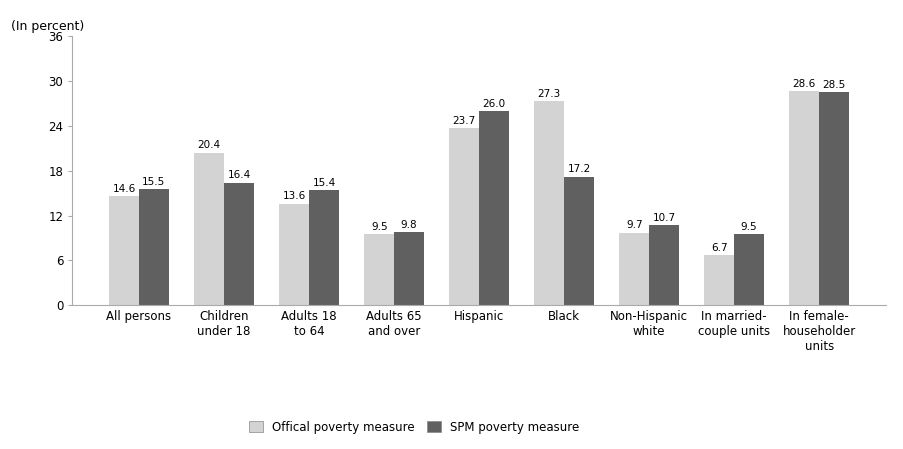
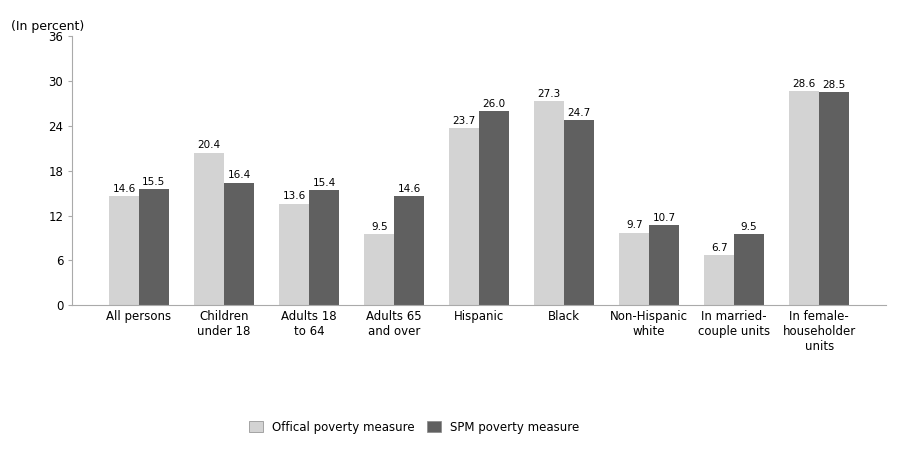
SPM poverty measure/Adults 65 and over: 9.8 -> 14.6
SPM poverty measure/Black: 17.2 -> 24.7
